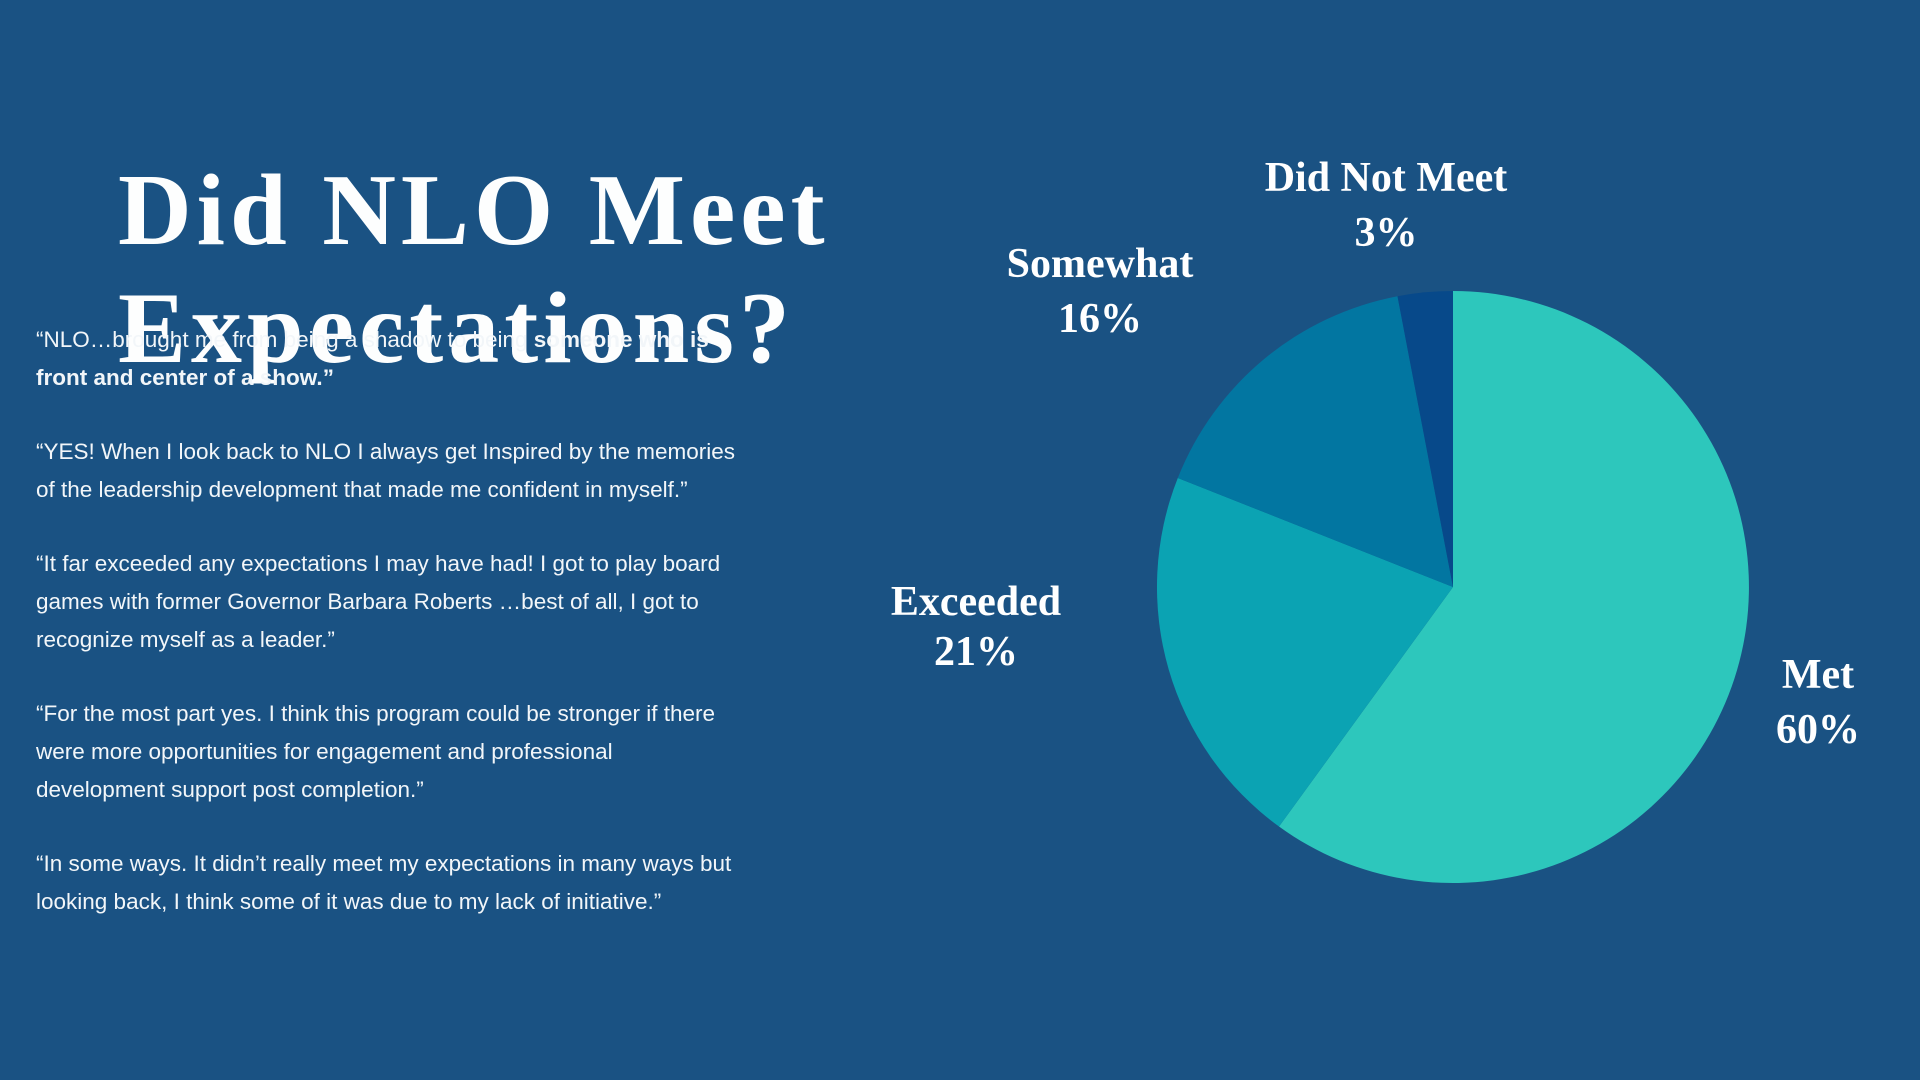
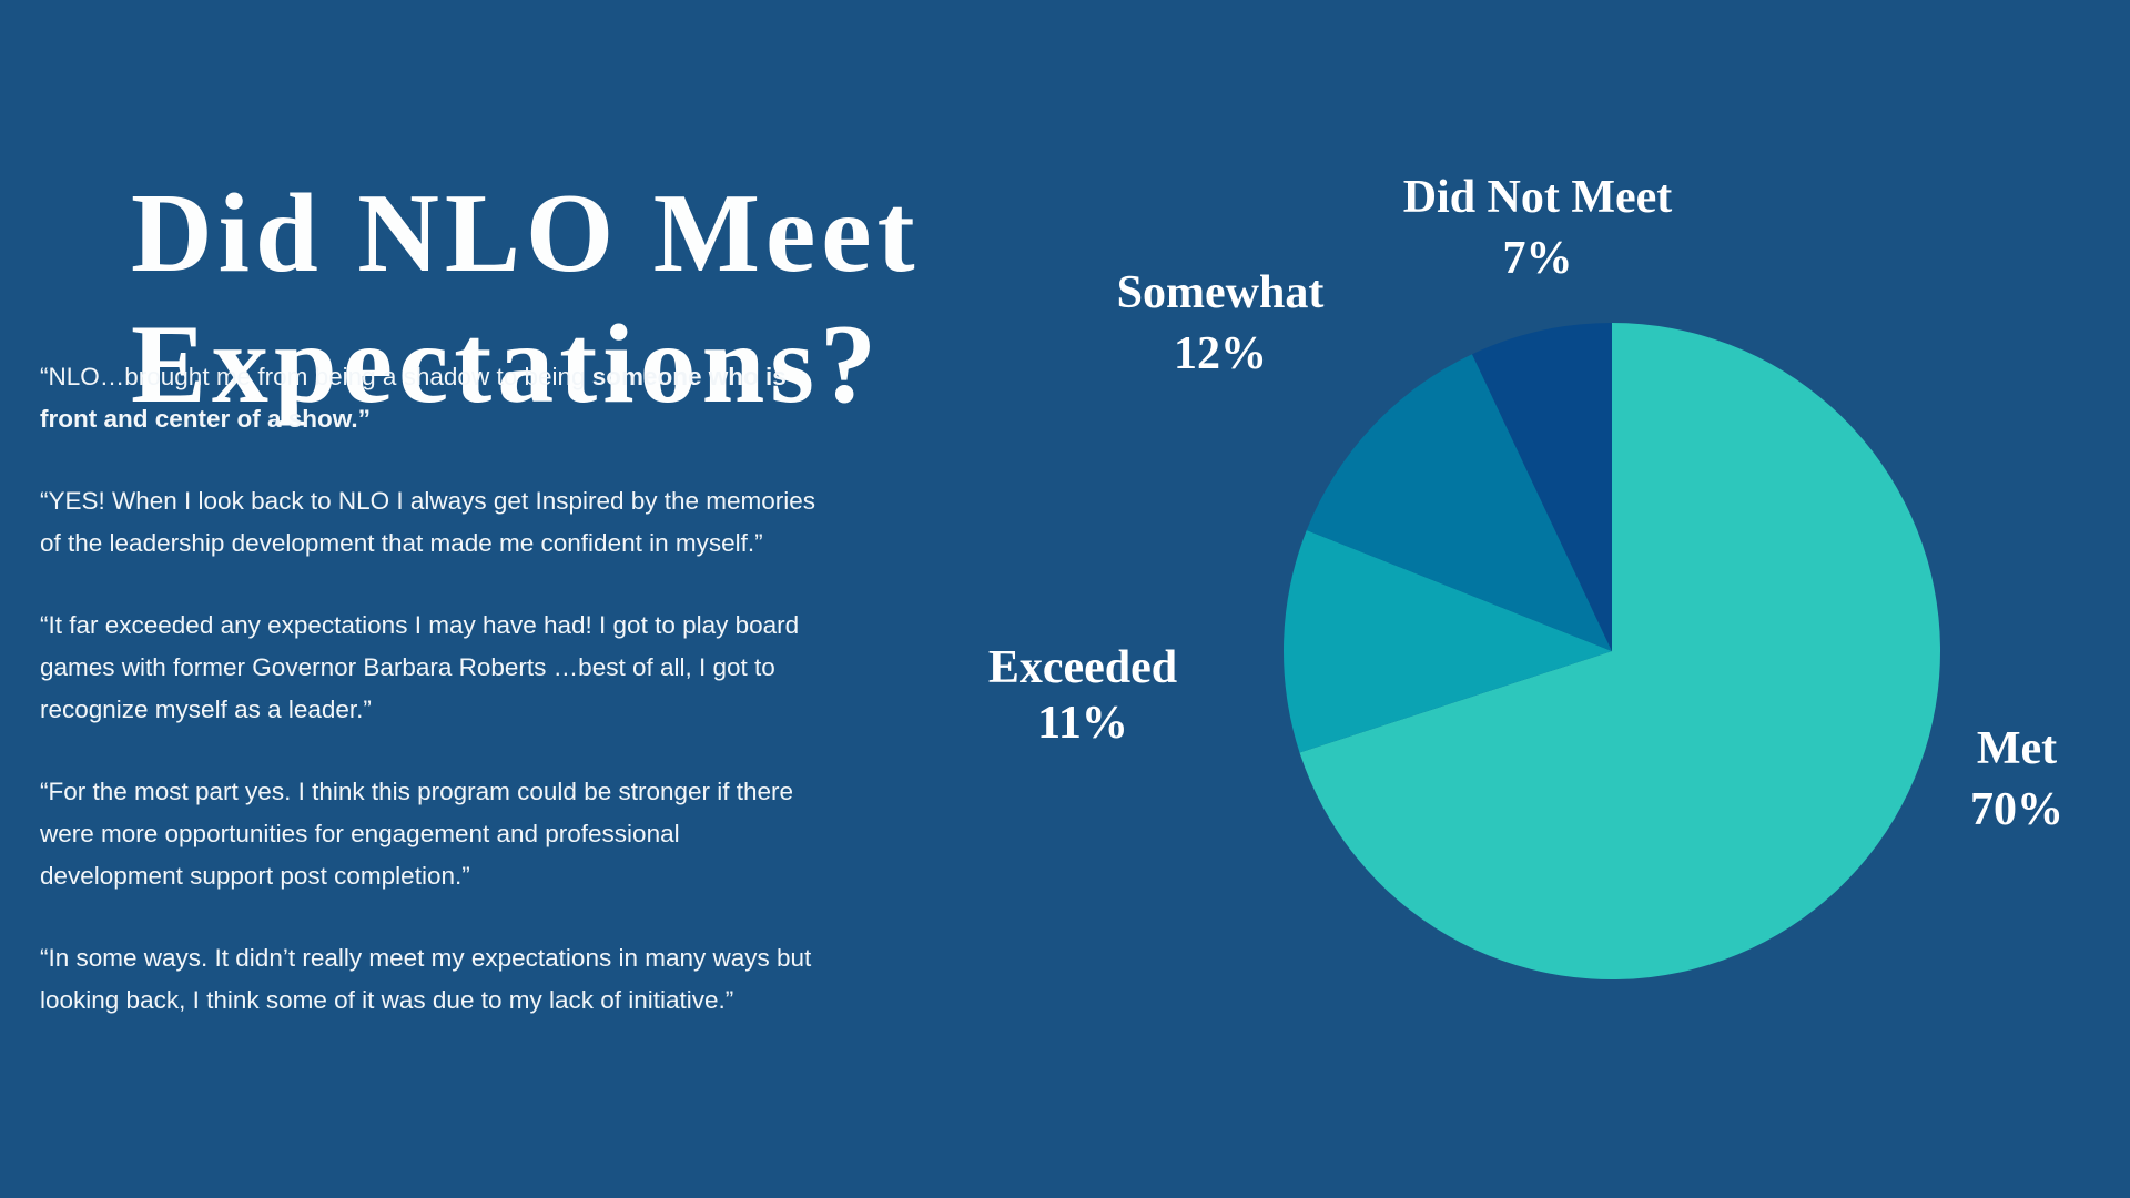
Met: 60% -> 70%
Exceeded: 21% -> 11%
Somewhat: 16% -> 12%
Did Not Meet: 3% -> 7%
